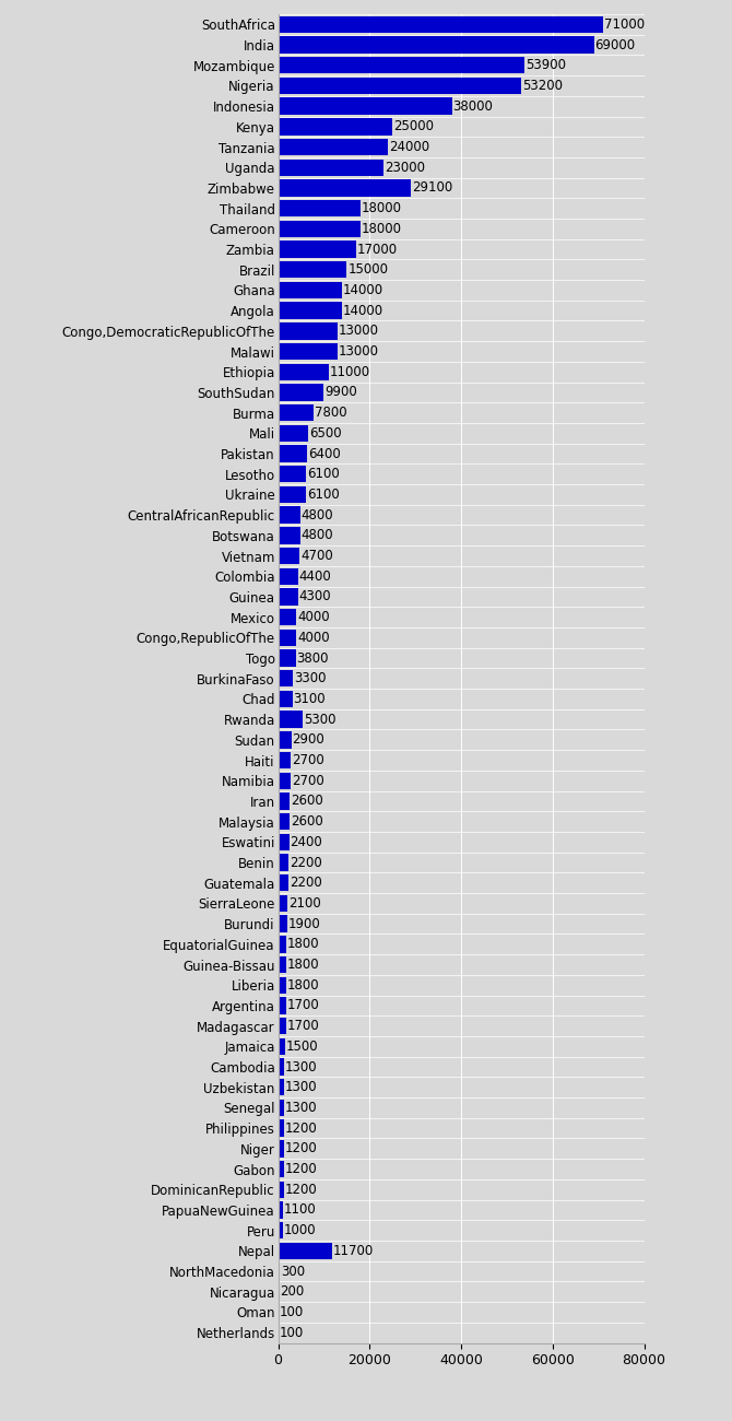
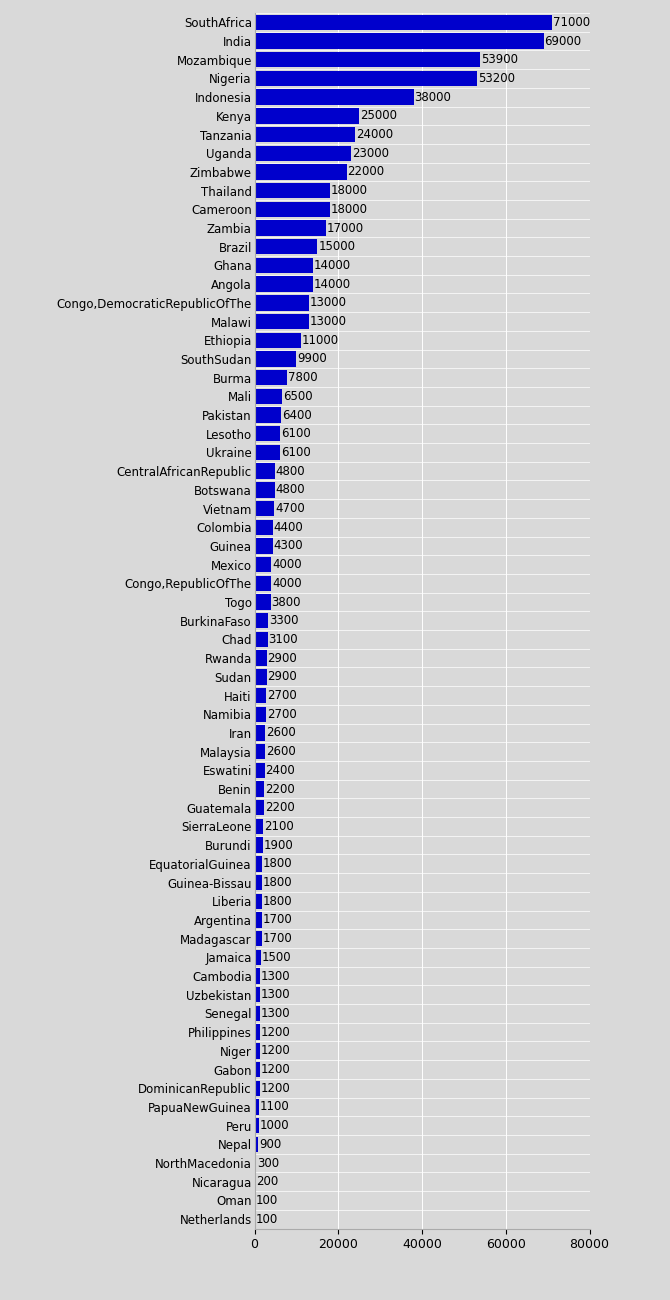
Zimbabwe: 29100 -> 22000
Rwanda: 5300 -> 2900
Nepal: 11700 -> 900
